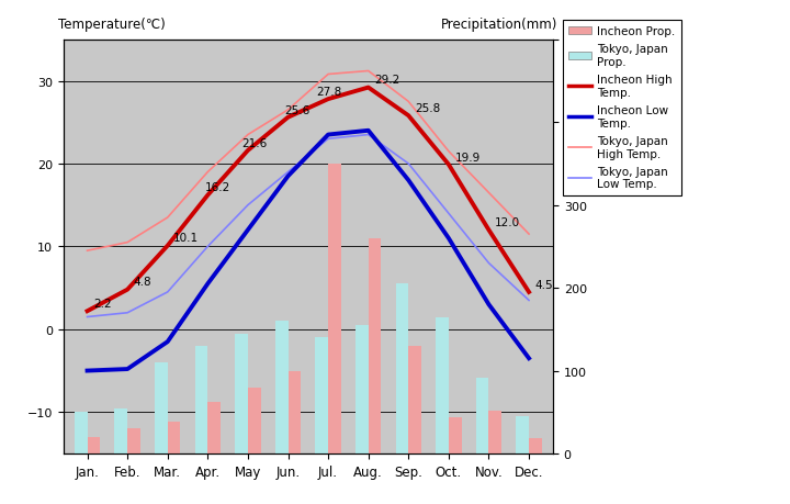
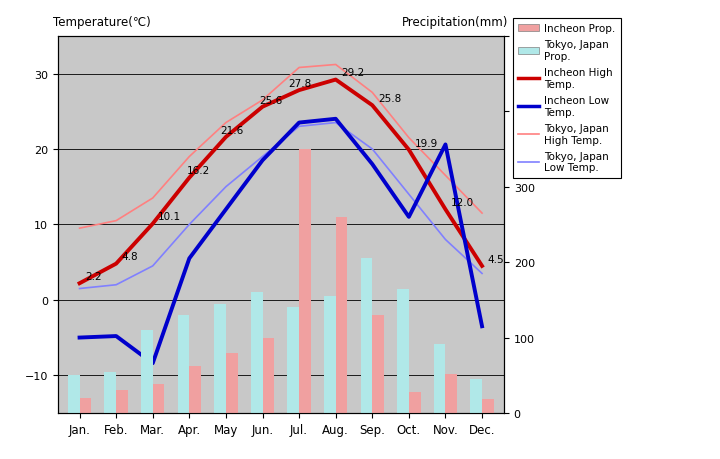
Incheon Low Temp./Mar.: -1.5 -> -8.4
Incheon Prop./Oct.: 44 -> 28
Incheon Low Temp./Nov.: 3.0 -> 20.6
